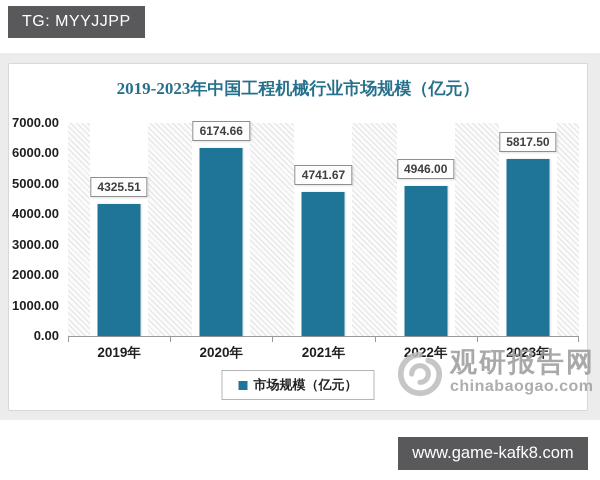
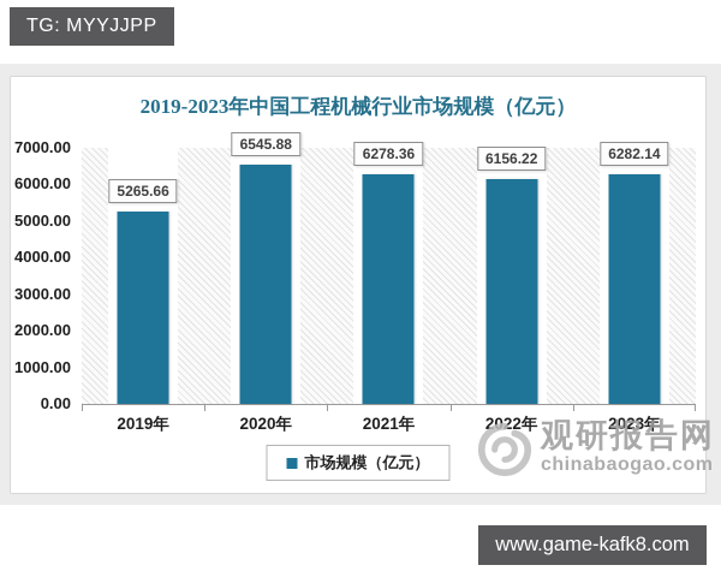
2019年: 4325.51 -> 5265.66
2020年: 6174.66 -> 6545.88
2021年: 4741.67 -> 6278.36
2022年: 4946.00 -> 6156.22
2023年: 5817.50 -> 6282.14
